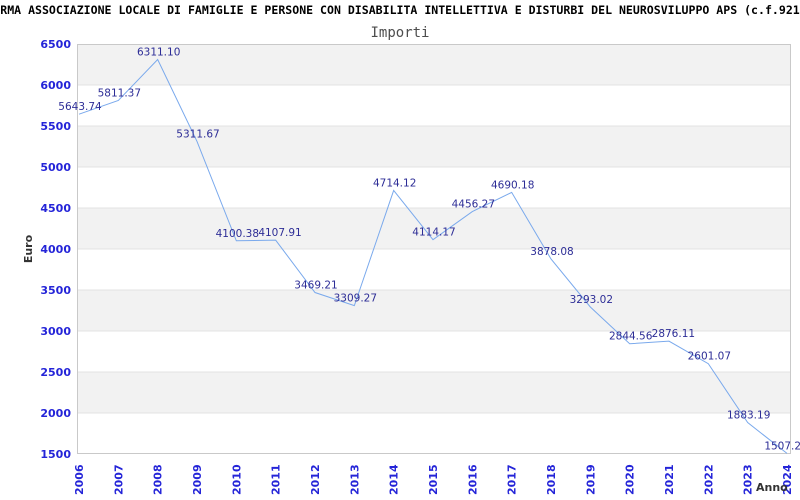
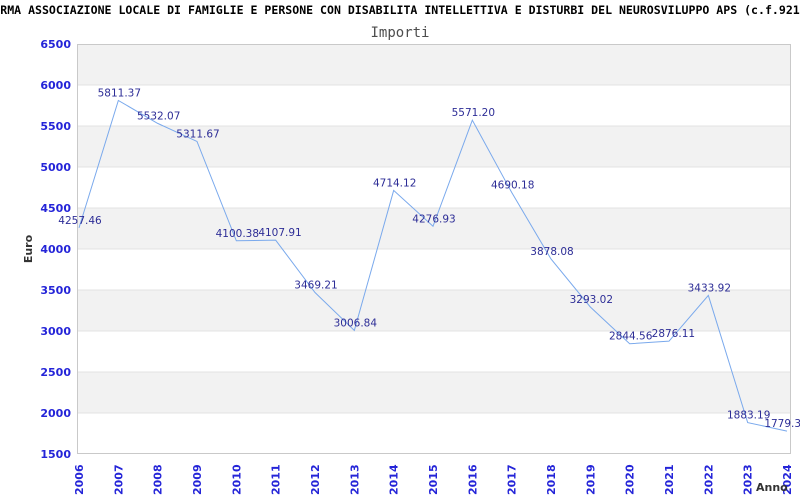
2006: 5643.74 -> 4257.46
2008: 6311.10 -> 5532.07
2013: 3309.27 -> 3006.84
2015: 4114.17 -> 4276.93
2016: 4456.27 -> 5571.20
2022: 2601.07 -> 3433.92
2024: 1507.2 -> 1779.3
